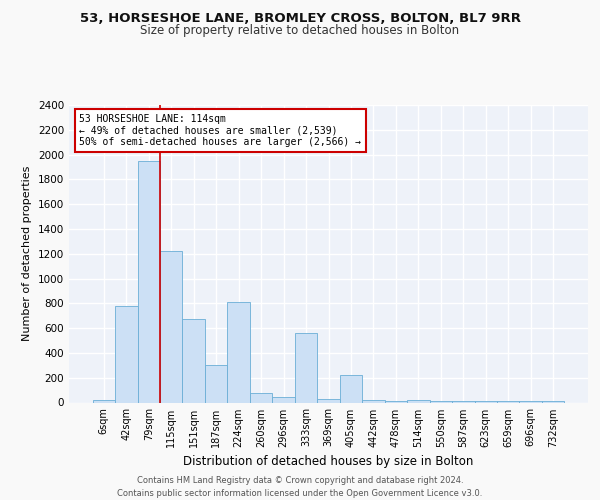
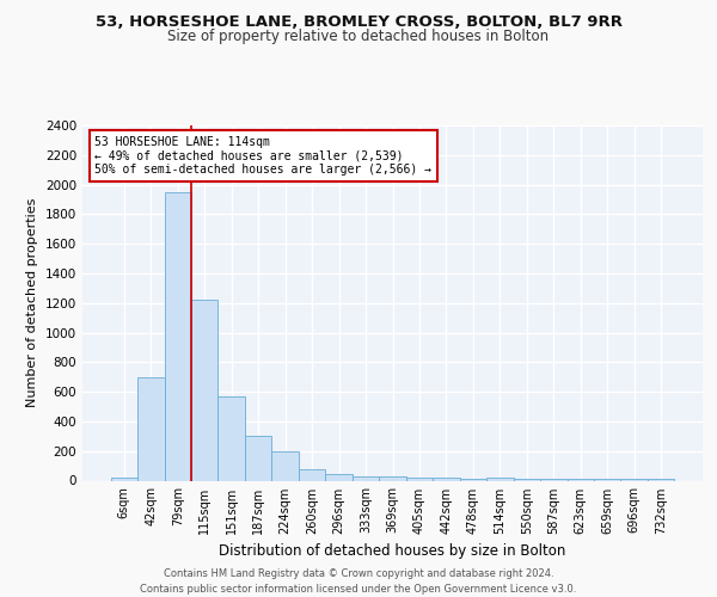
42sqm: 780 -> 700
151sqm: 670 -> 570
224sqm: 810 -> 200
333sqm: 560 -> 30
405sqm: 220 -> 20
